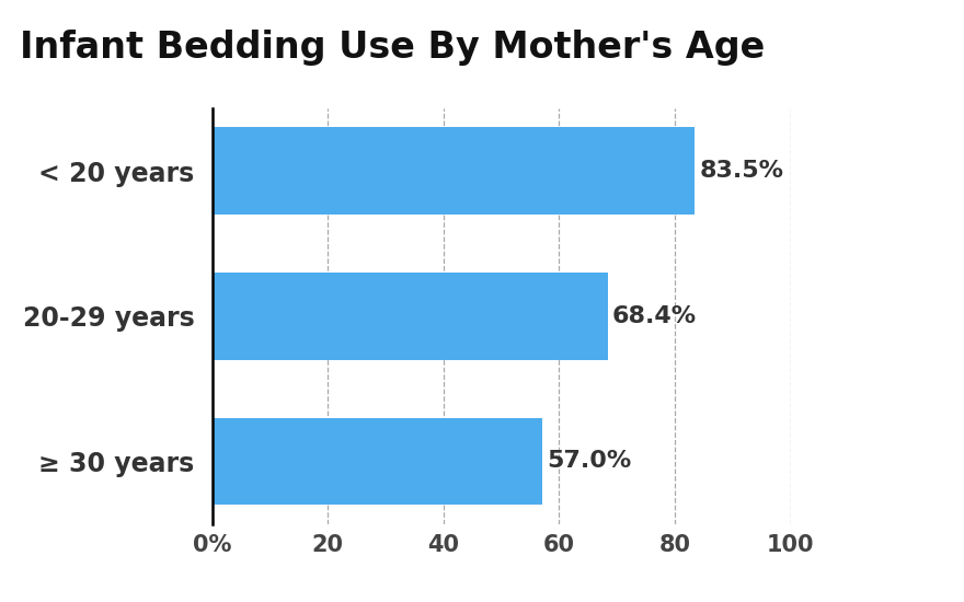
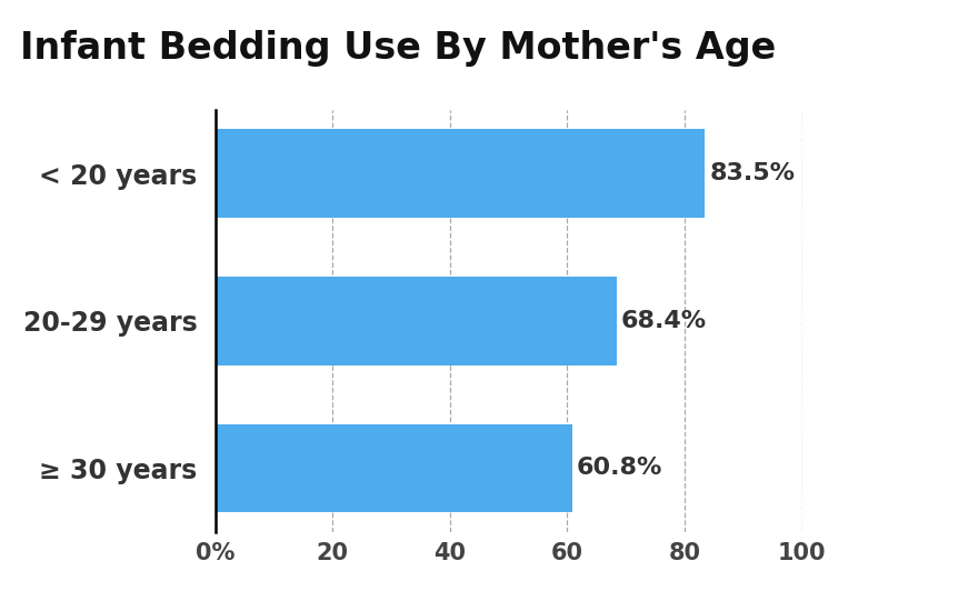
≥ 30 years: 57.0% -> 60.8%
